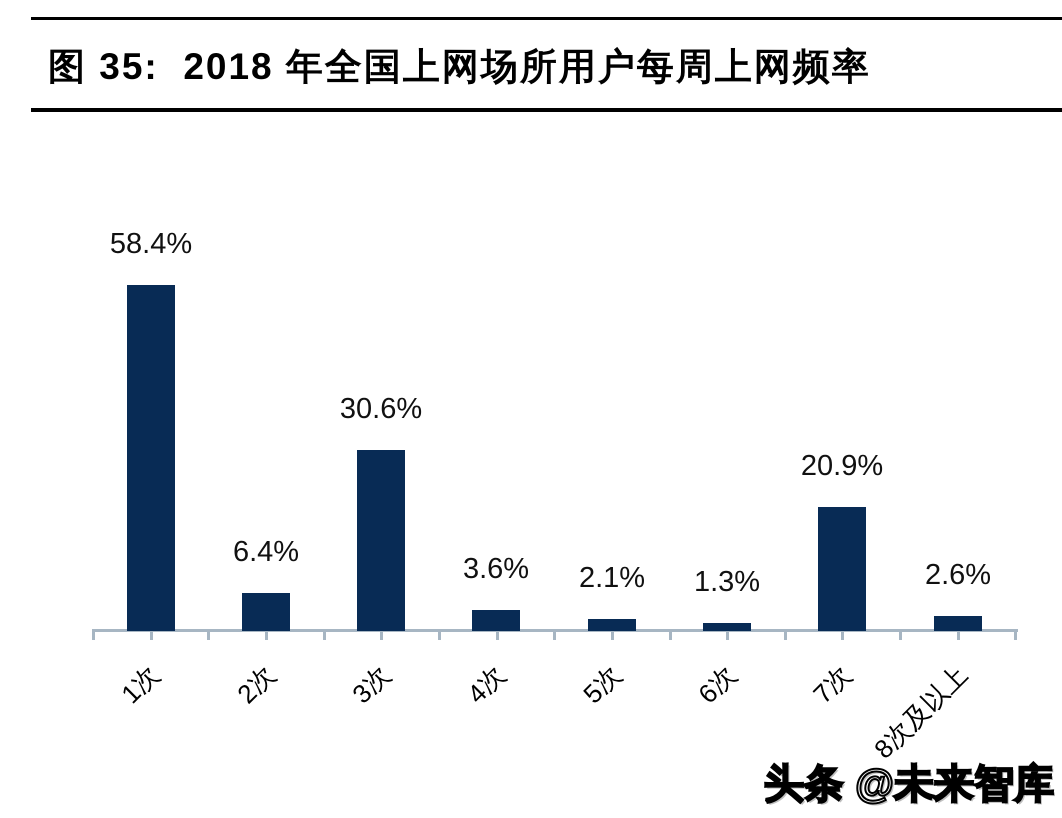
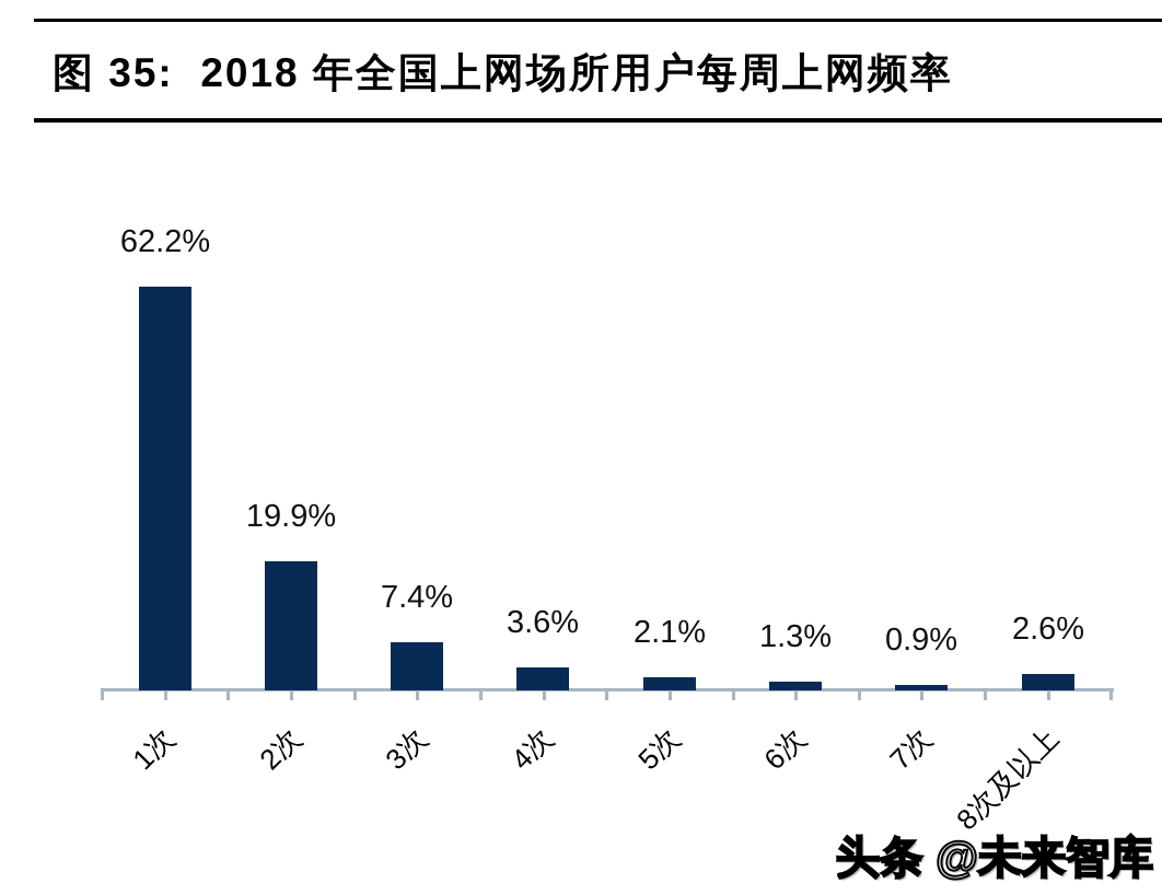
1次: 58.4% -> 62.2%
2次: 6.4% -> 19.9%
3次: 30.6% -> 7.4%
7次: 20.9% -> 0.9%
